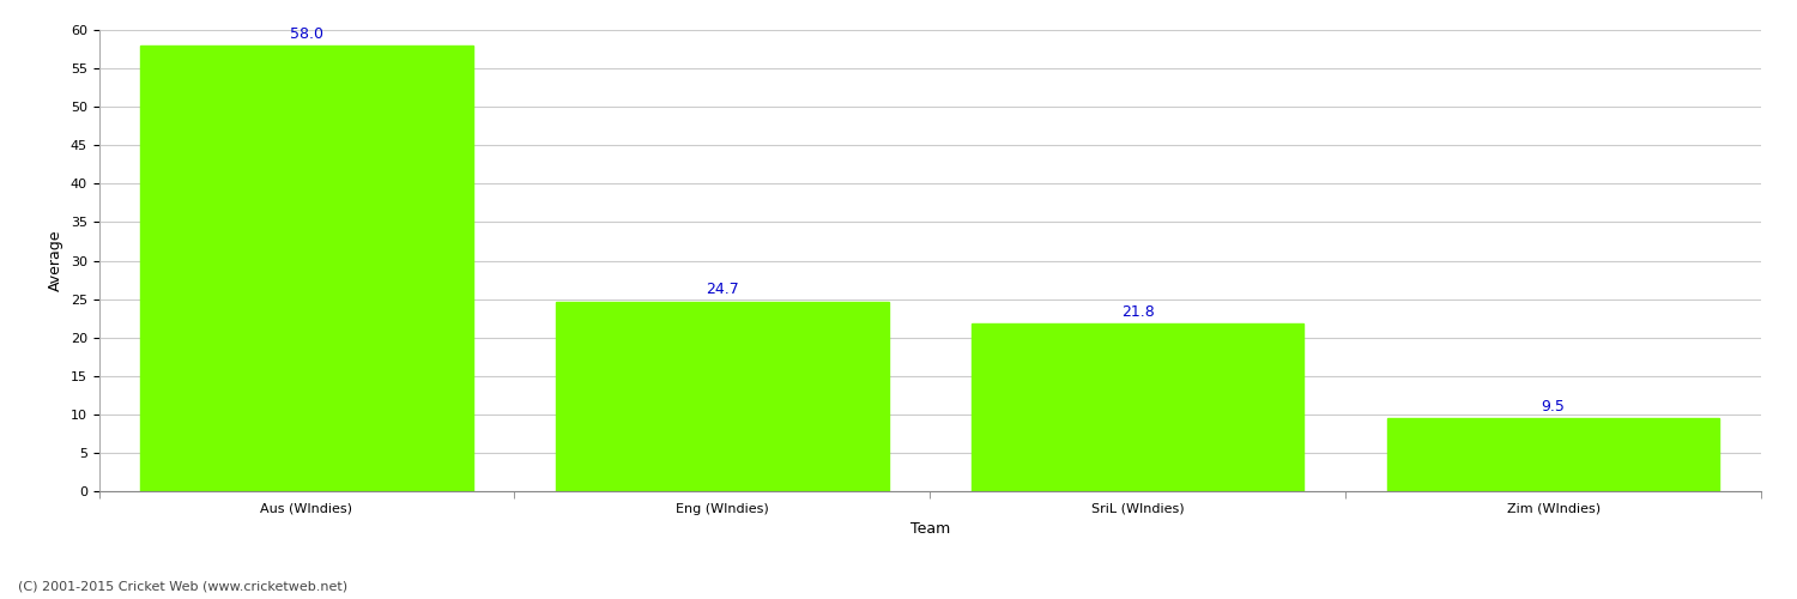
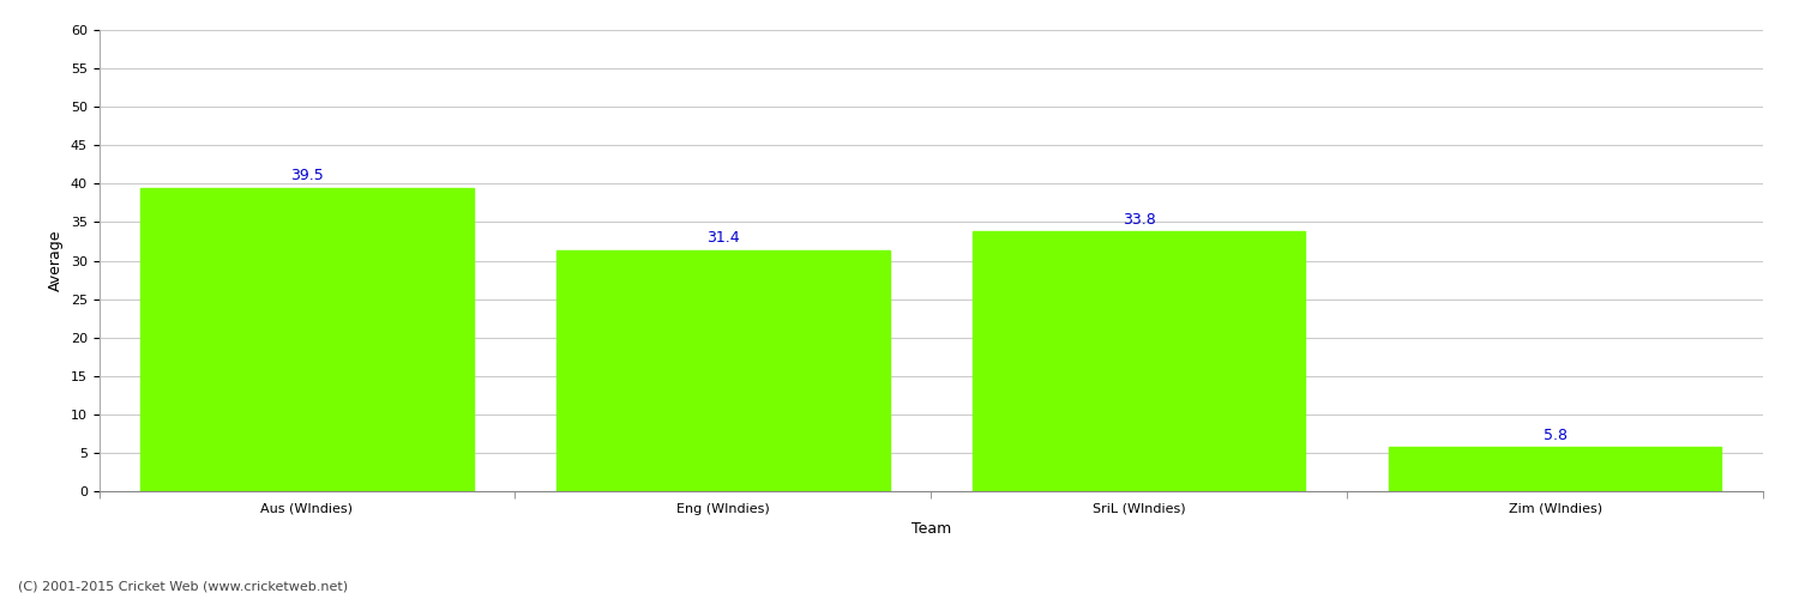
Aus (WIndies): 58.0 -> 39.5
Eng (WIndies): 24.7 -> 31.4
SriL (WIndies): 21.8 -> 33.8
Zim (WIndies): 9.5 -> 5.8
